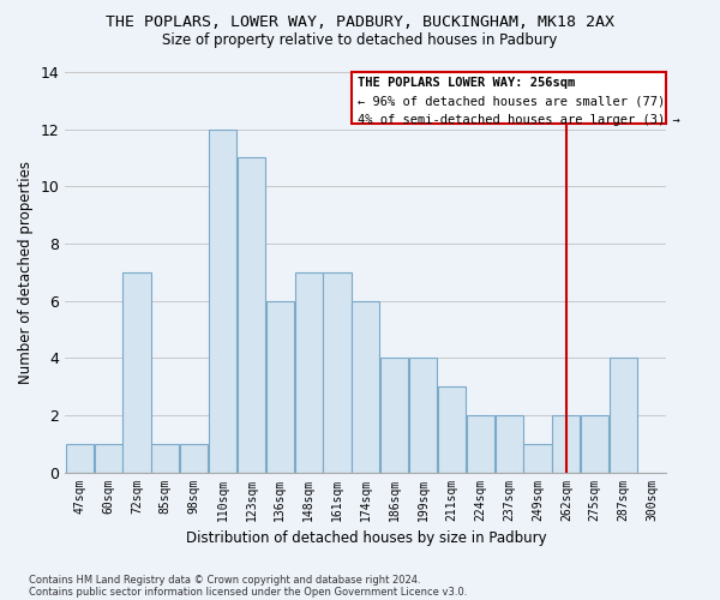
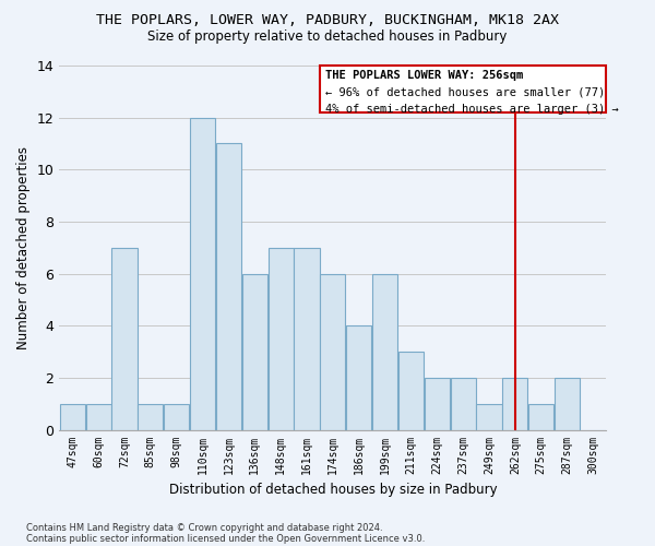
199sqm: 4 -> 6
275sqm: 2 -> 1
287sqm: 4 -> 2
